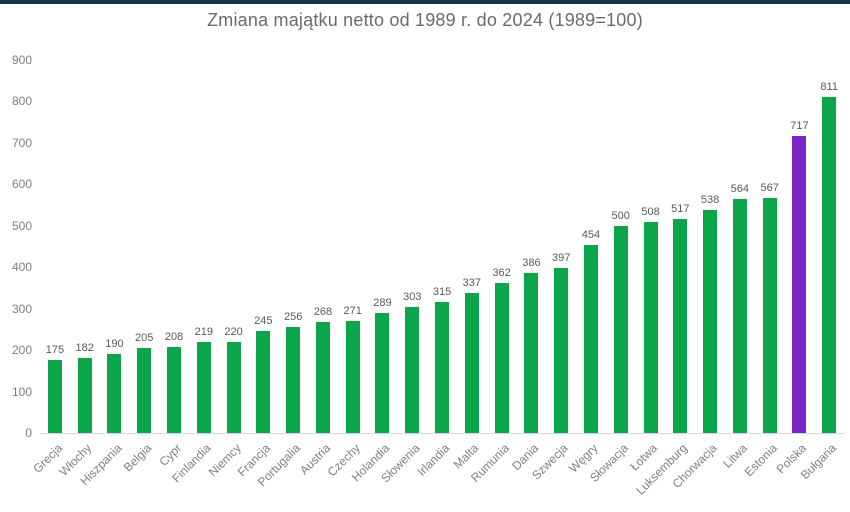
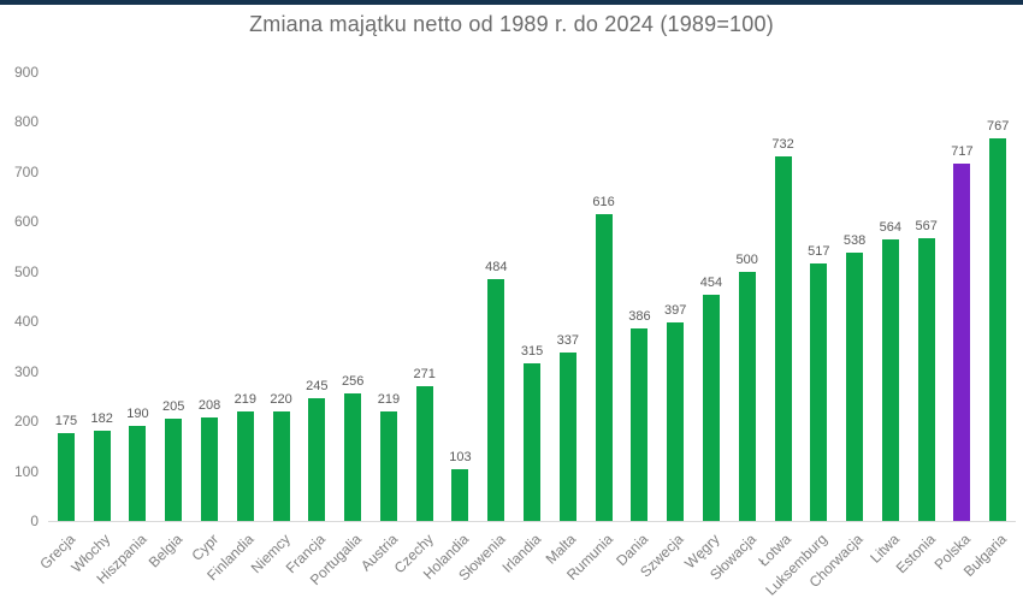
Austria: 268 -> 219
Holandia: 289 -> 103
Słowenia: 303 -> 484
Rumunia: 362 -> 616
Łotwa: 508 -> 732
Bułgaria: 811 -> 767
